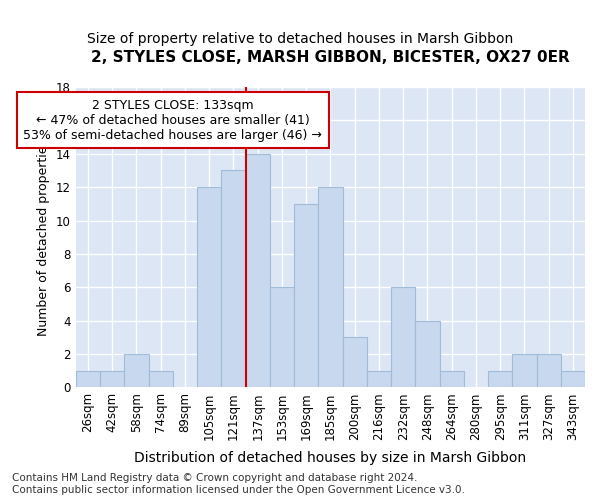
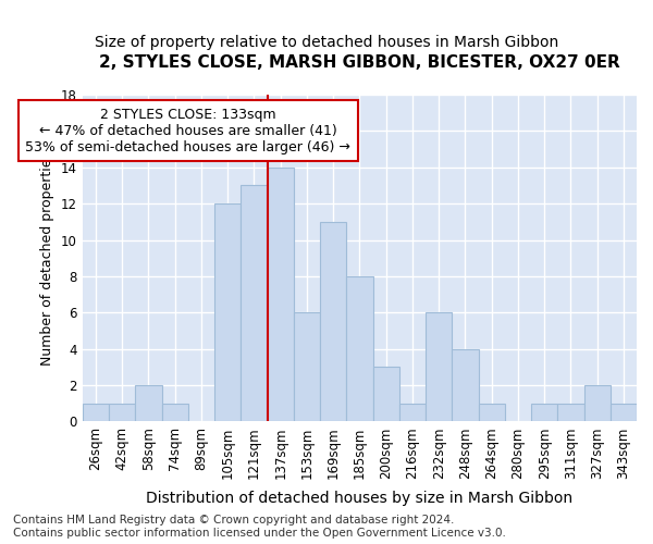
185sqm: 12 -> 8
311sqm: 2 -> 1
